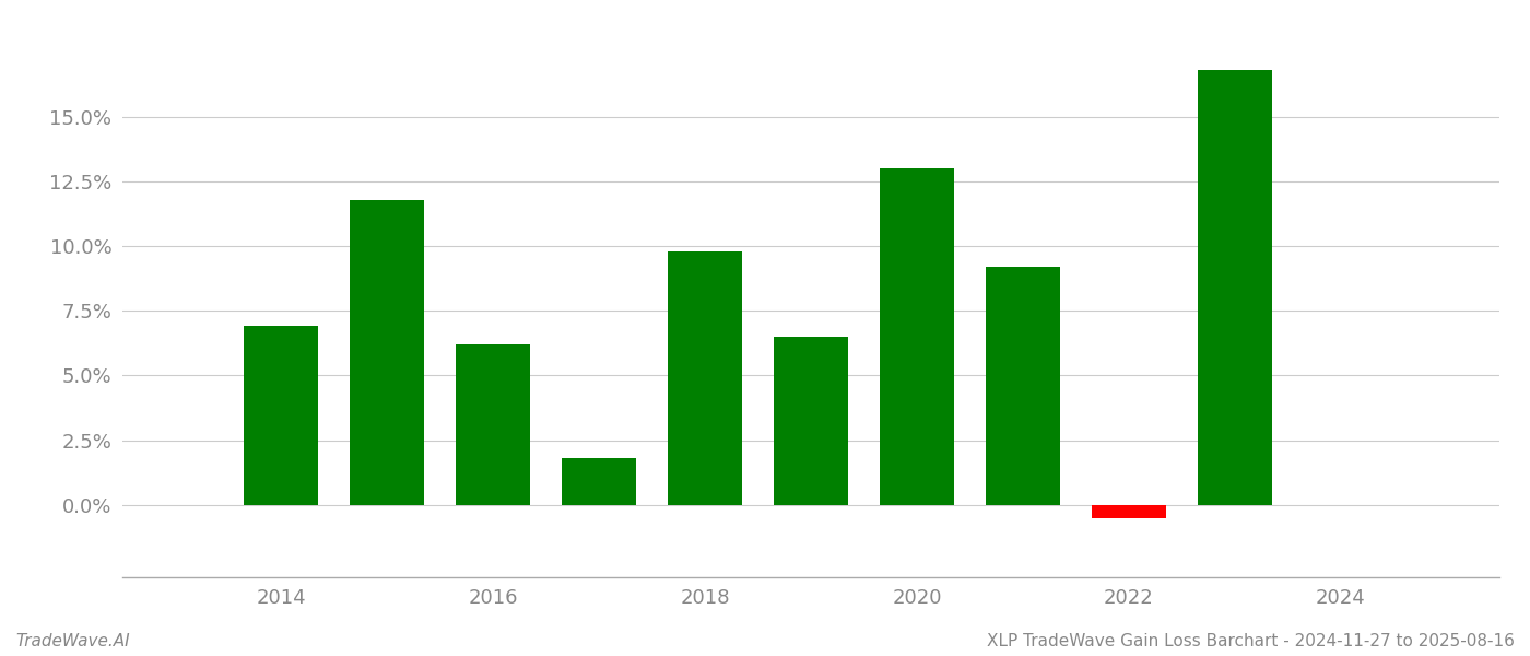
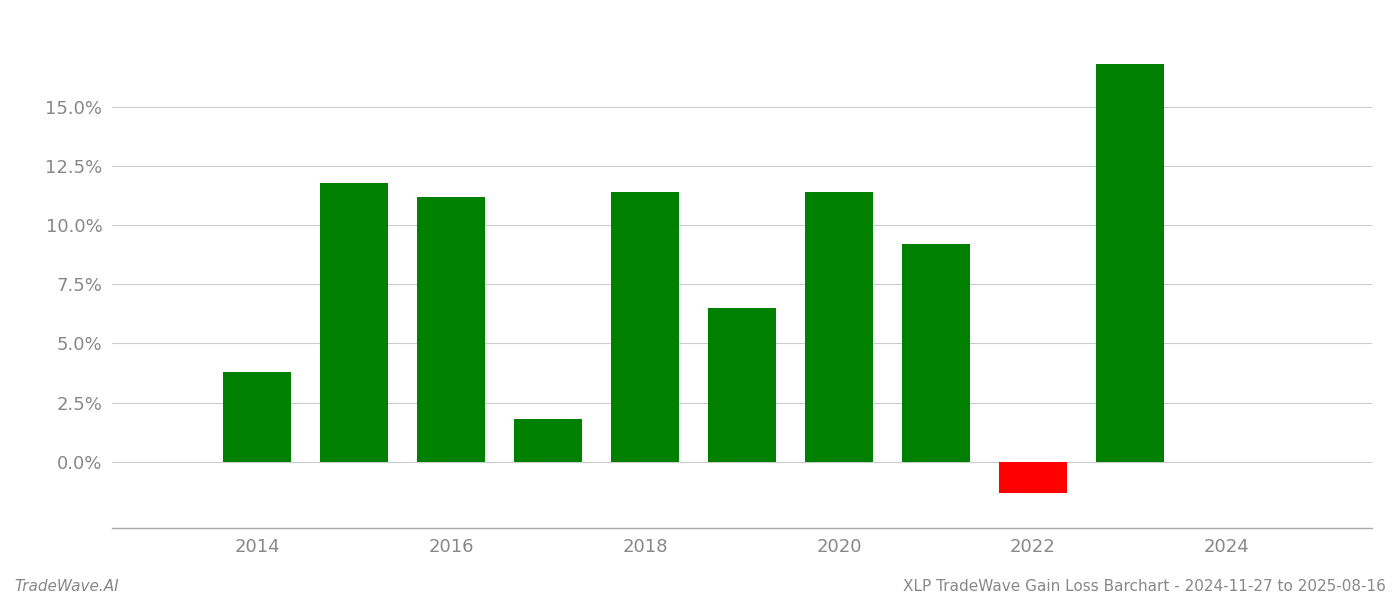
2014: 6.9% -> 3.8%
2016: 6.2% -> 11.2%
2018: 9.8% -> 11.4%
2020: 13.0% -> 11.4%
2022: -0.5% -> -1.3%
